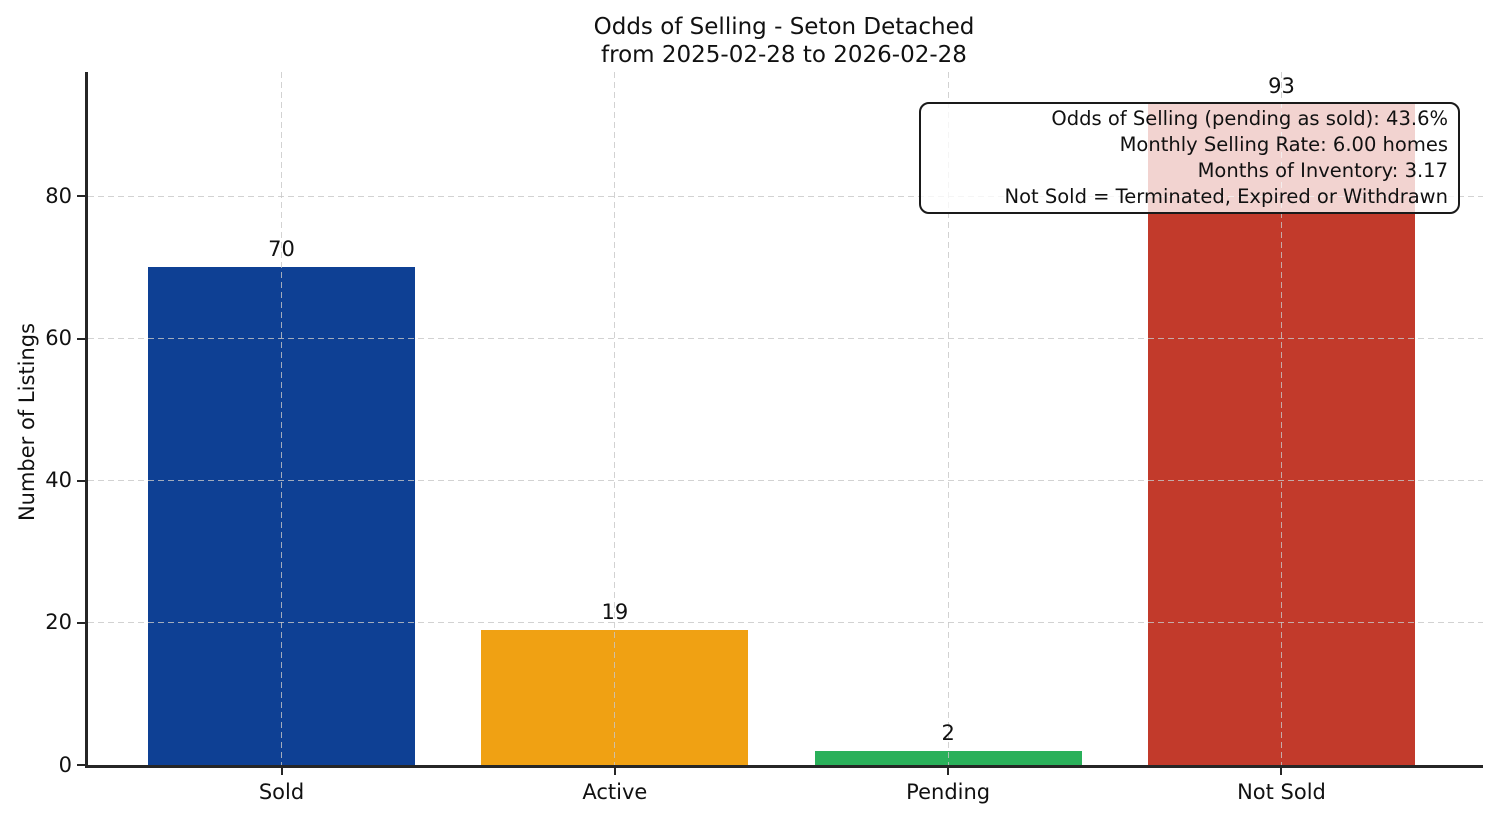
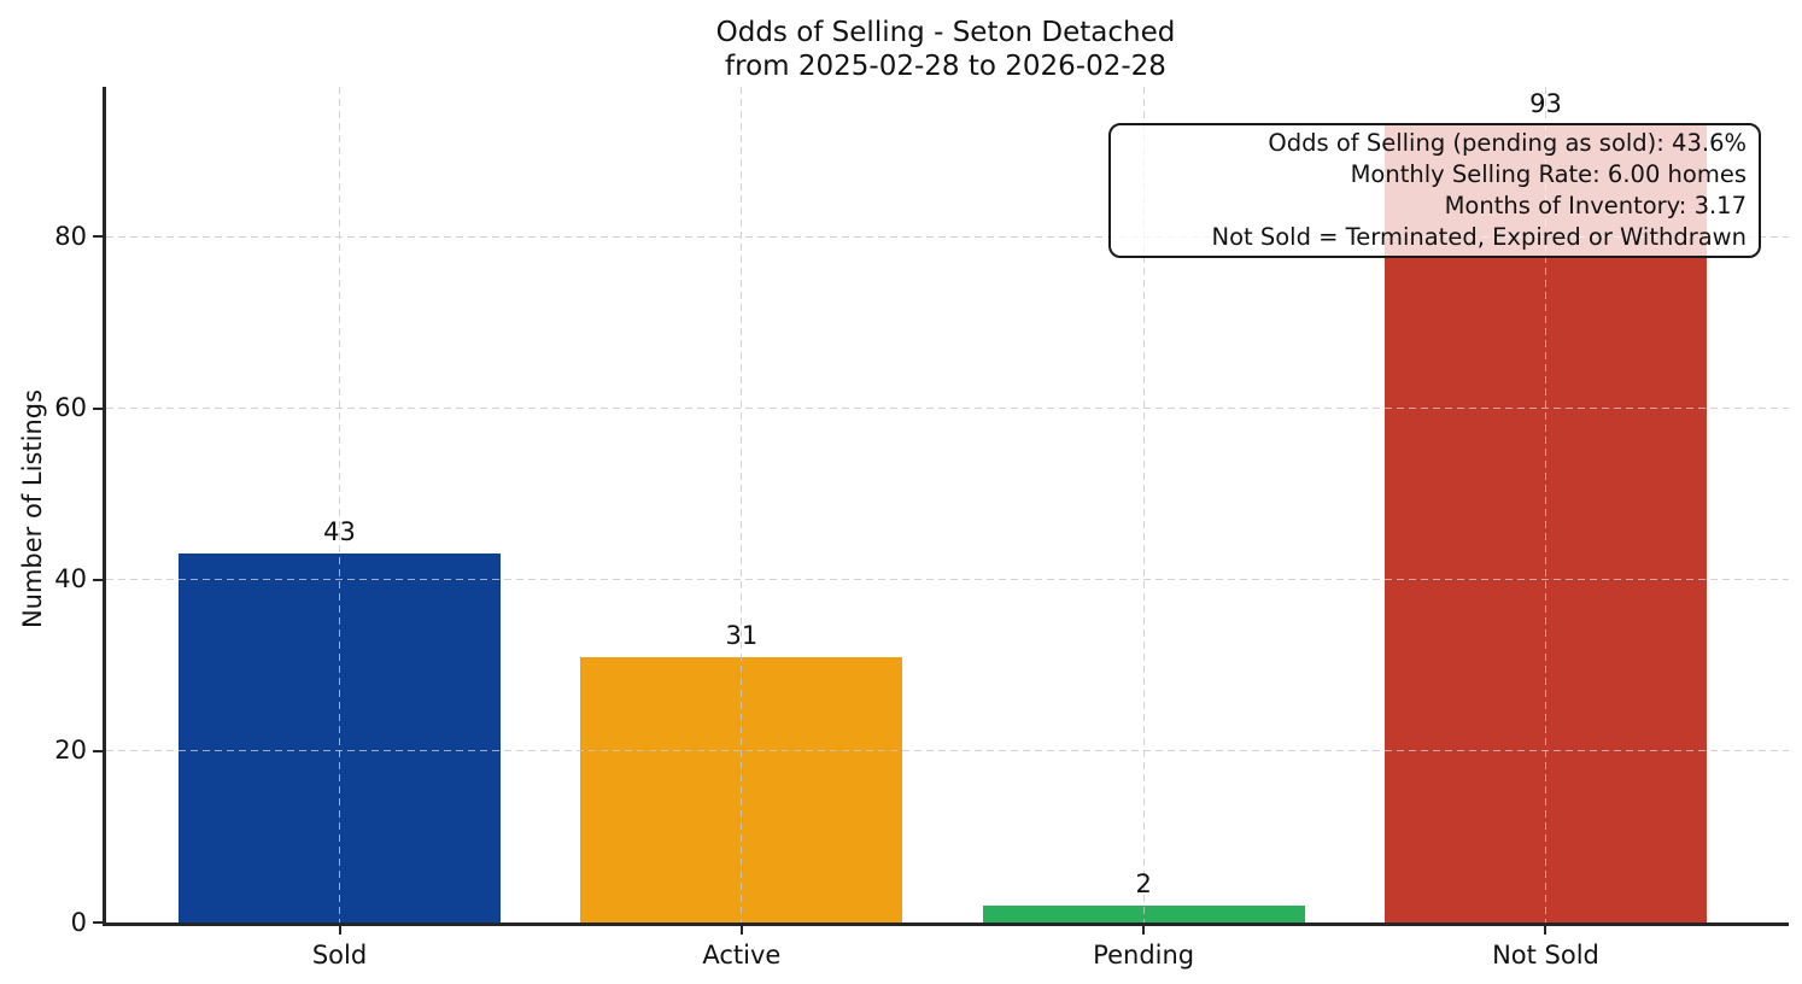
Sold: 70 -> 43
Active: 19 -> 31
